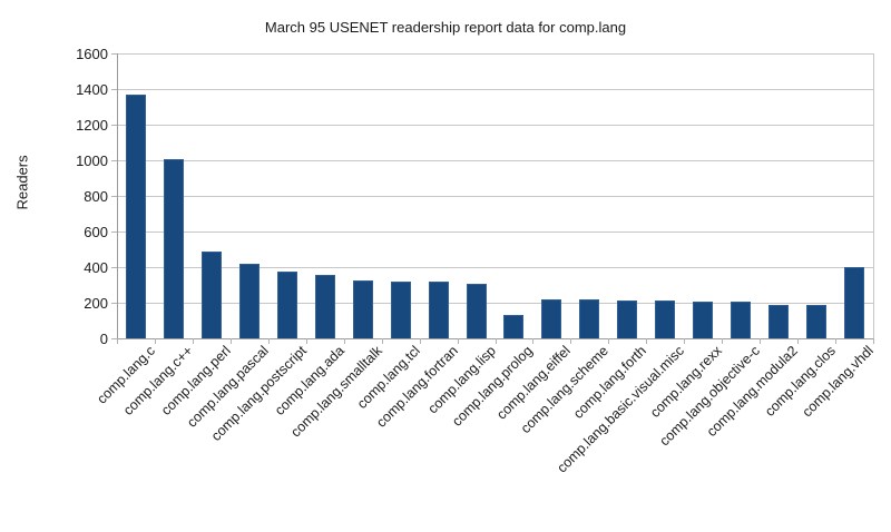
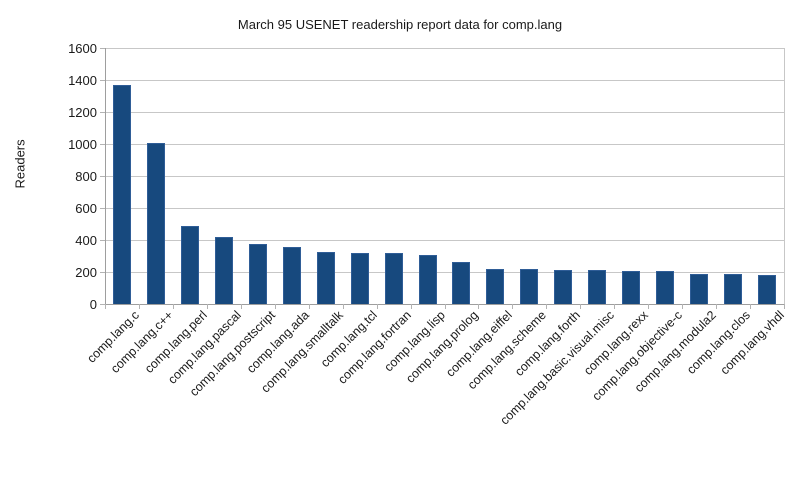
comp.lang.prolog: 130 -> 260
comp.lang.vhdl: 400 -> 180
